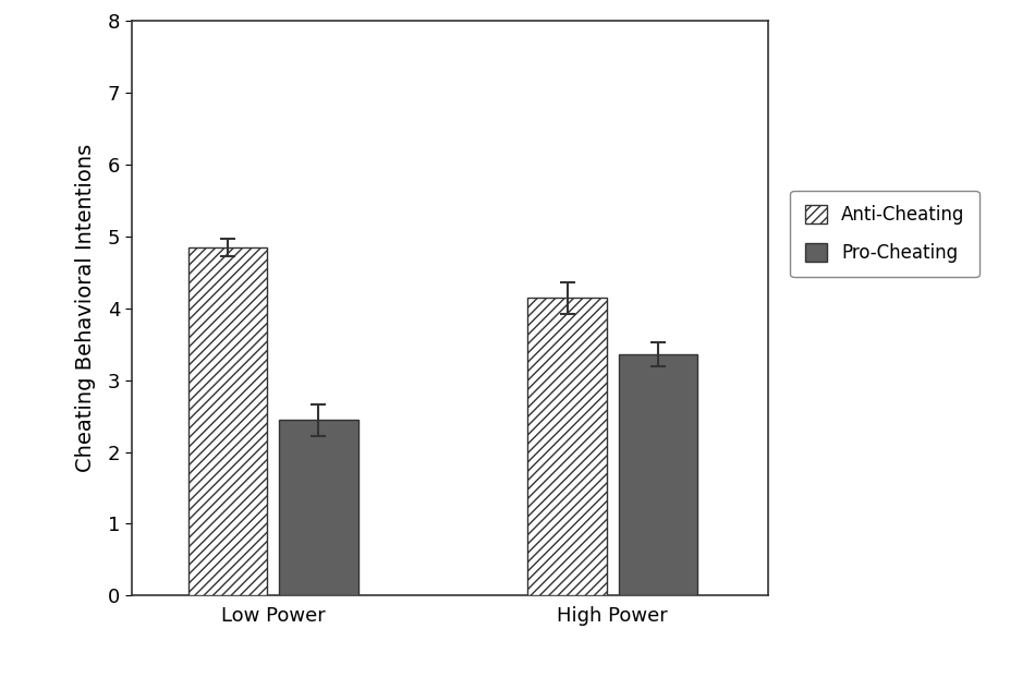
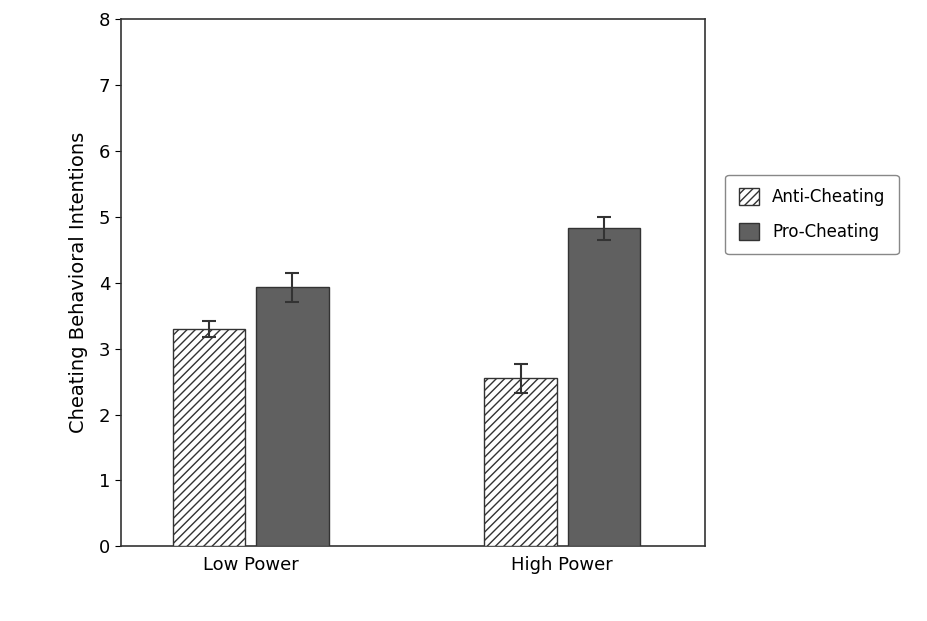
Anti-Cheating/Low Power: 4.84 -> 3.30
Pro-Cheating/Low Power: 2.44 -> 3.93
Anti-Cheating/High Power: 4.14 -> 2.55
Pro-Cheating/High Power: 3.36 -> 4.82
